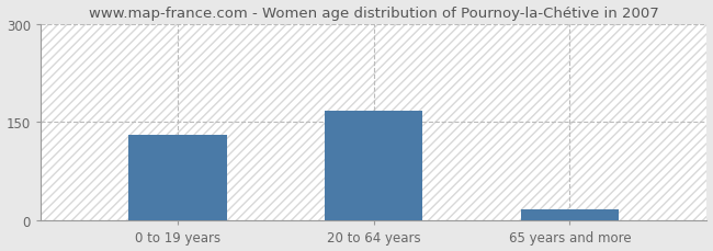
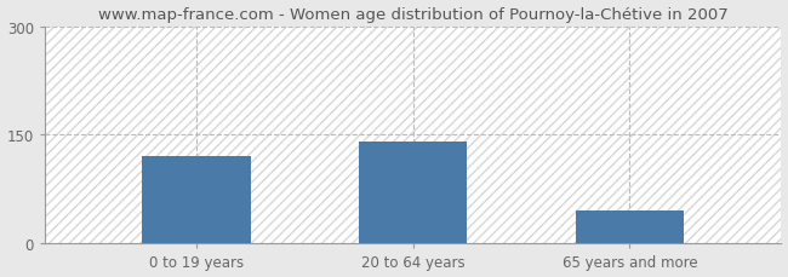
0 to 19 years: 130 -> 120
20 to 64 years: 168 -> 140
65 years and more: 17 -> 46
